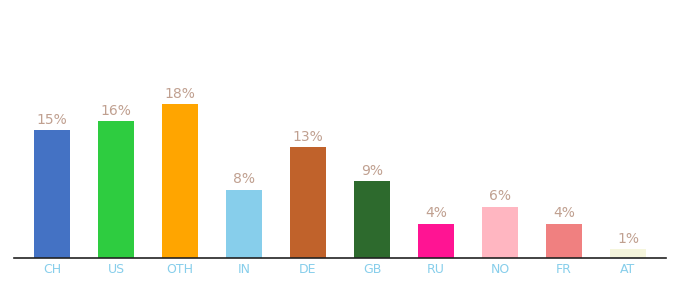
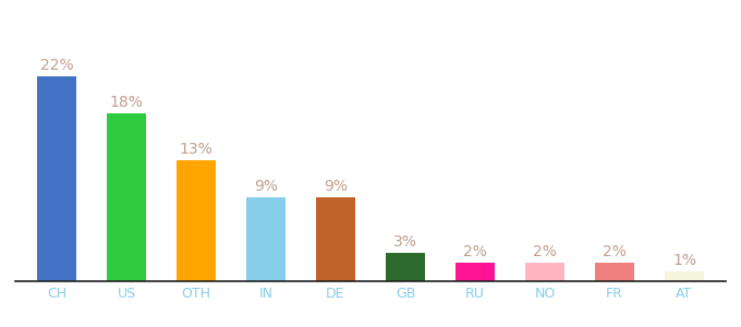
CH: 15% -> 22%
US: 16% -> 18%
OTH: 18% -> 13%
IN: 8% -> 9%
DE: 13% -> 9%
GB: 9% -> 3%
RU: 4% -> 2%
NO: 6% -> 2%
FR: 4% -> 2%
